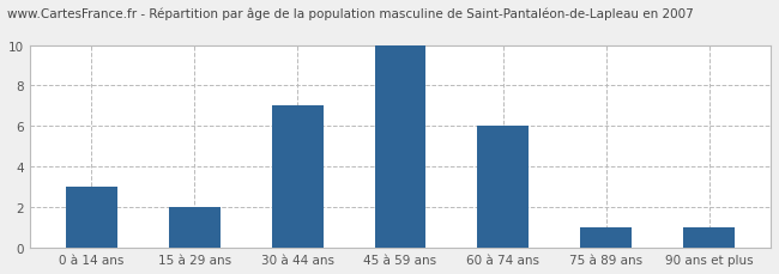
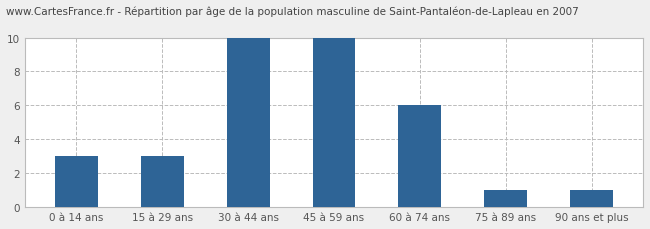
15 à 29 ans: 2 -> 3
30 à 44 ans: 7 -> 10
